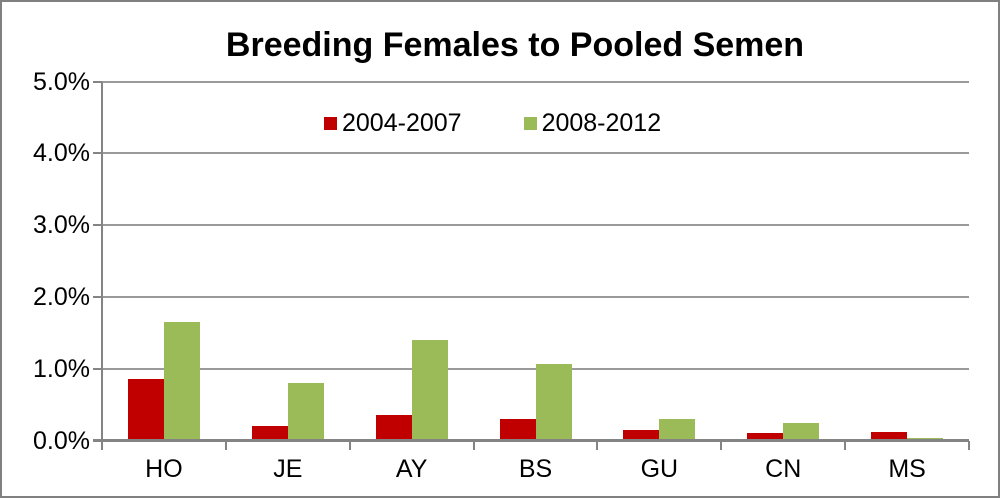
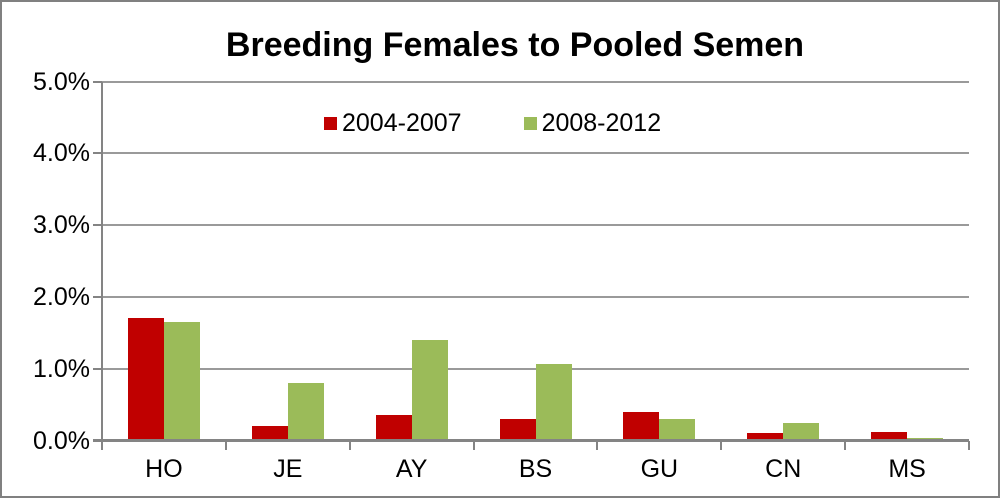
2004-2007/HO: 0.9% -> 1.7%
2004-2007/GU: 0.1% -> 0.4%
